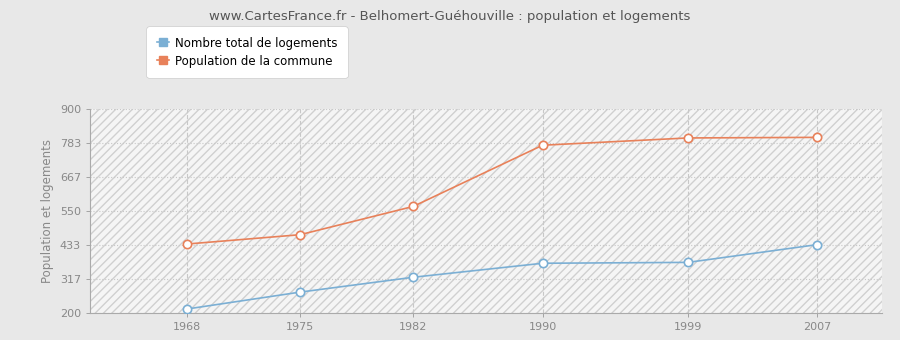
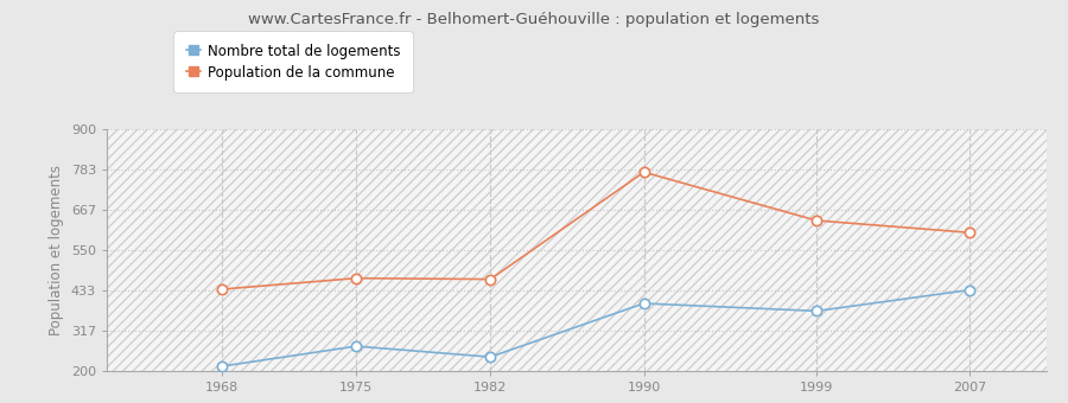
Nombre total de logements/1982: 322 -> 240
Population de la commune/1982: 565 -> 465
Nombre total de logements/1990: 370 -> 395
Population de la commune/1999: 800 -> 635
Population de la commune/2007: 802 -> 600
